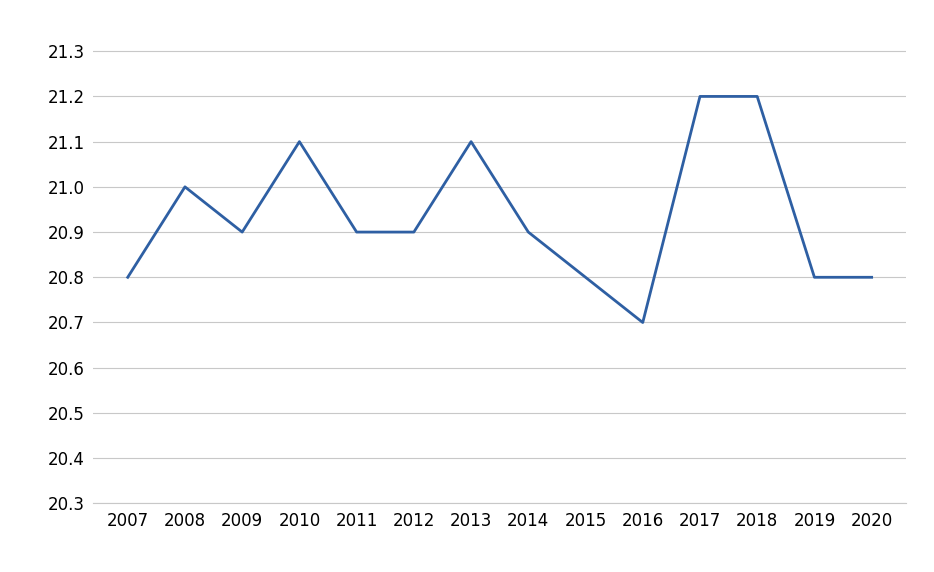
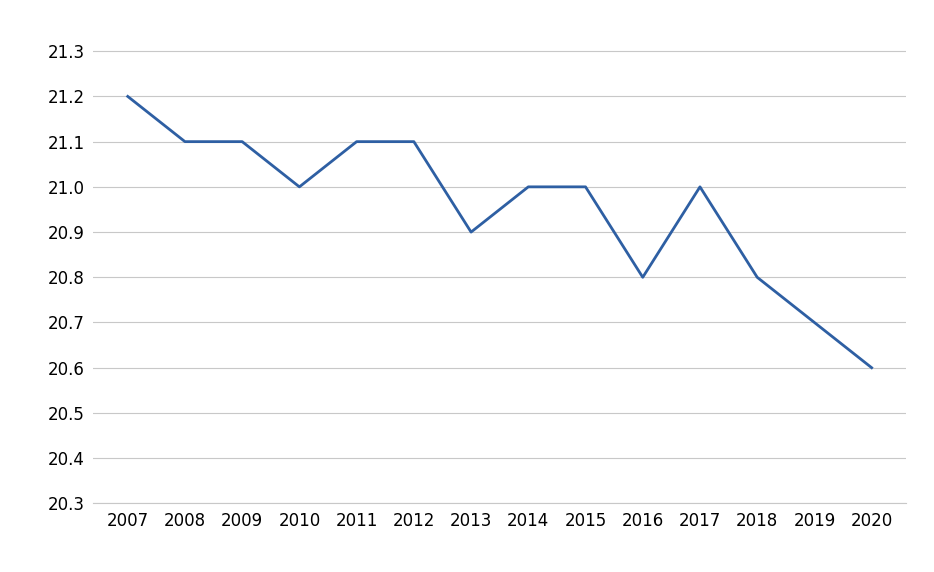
2007: 20.8 -> 21.2
2008: 21.0 -> 21.1
2009: 20.9 -> 21.1
2010: 21.1 -> 21.0
2011: 20.9 -> 21.1
2012: 20.9 -> 21.1
2013: 21.1 -> 20.9
2014: 20.9 -> 21.0
2015: 20.8 -> 21.0
2016: 20.7 -> 20.8
2017: 21.2 -> 21.0
2018: 21.2 -> 20.8
2019: 20.8 -> 20.7
2020: 20.8 -> 20.6
